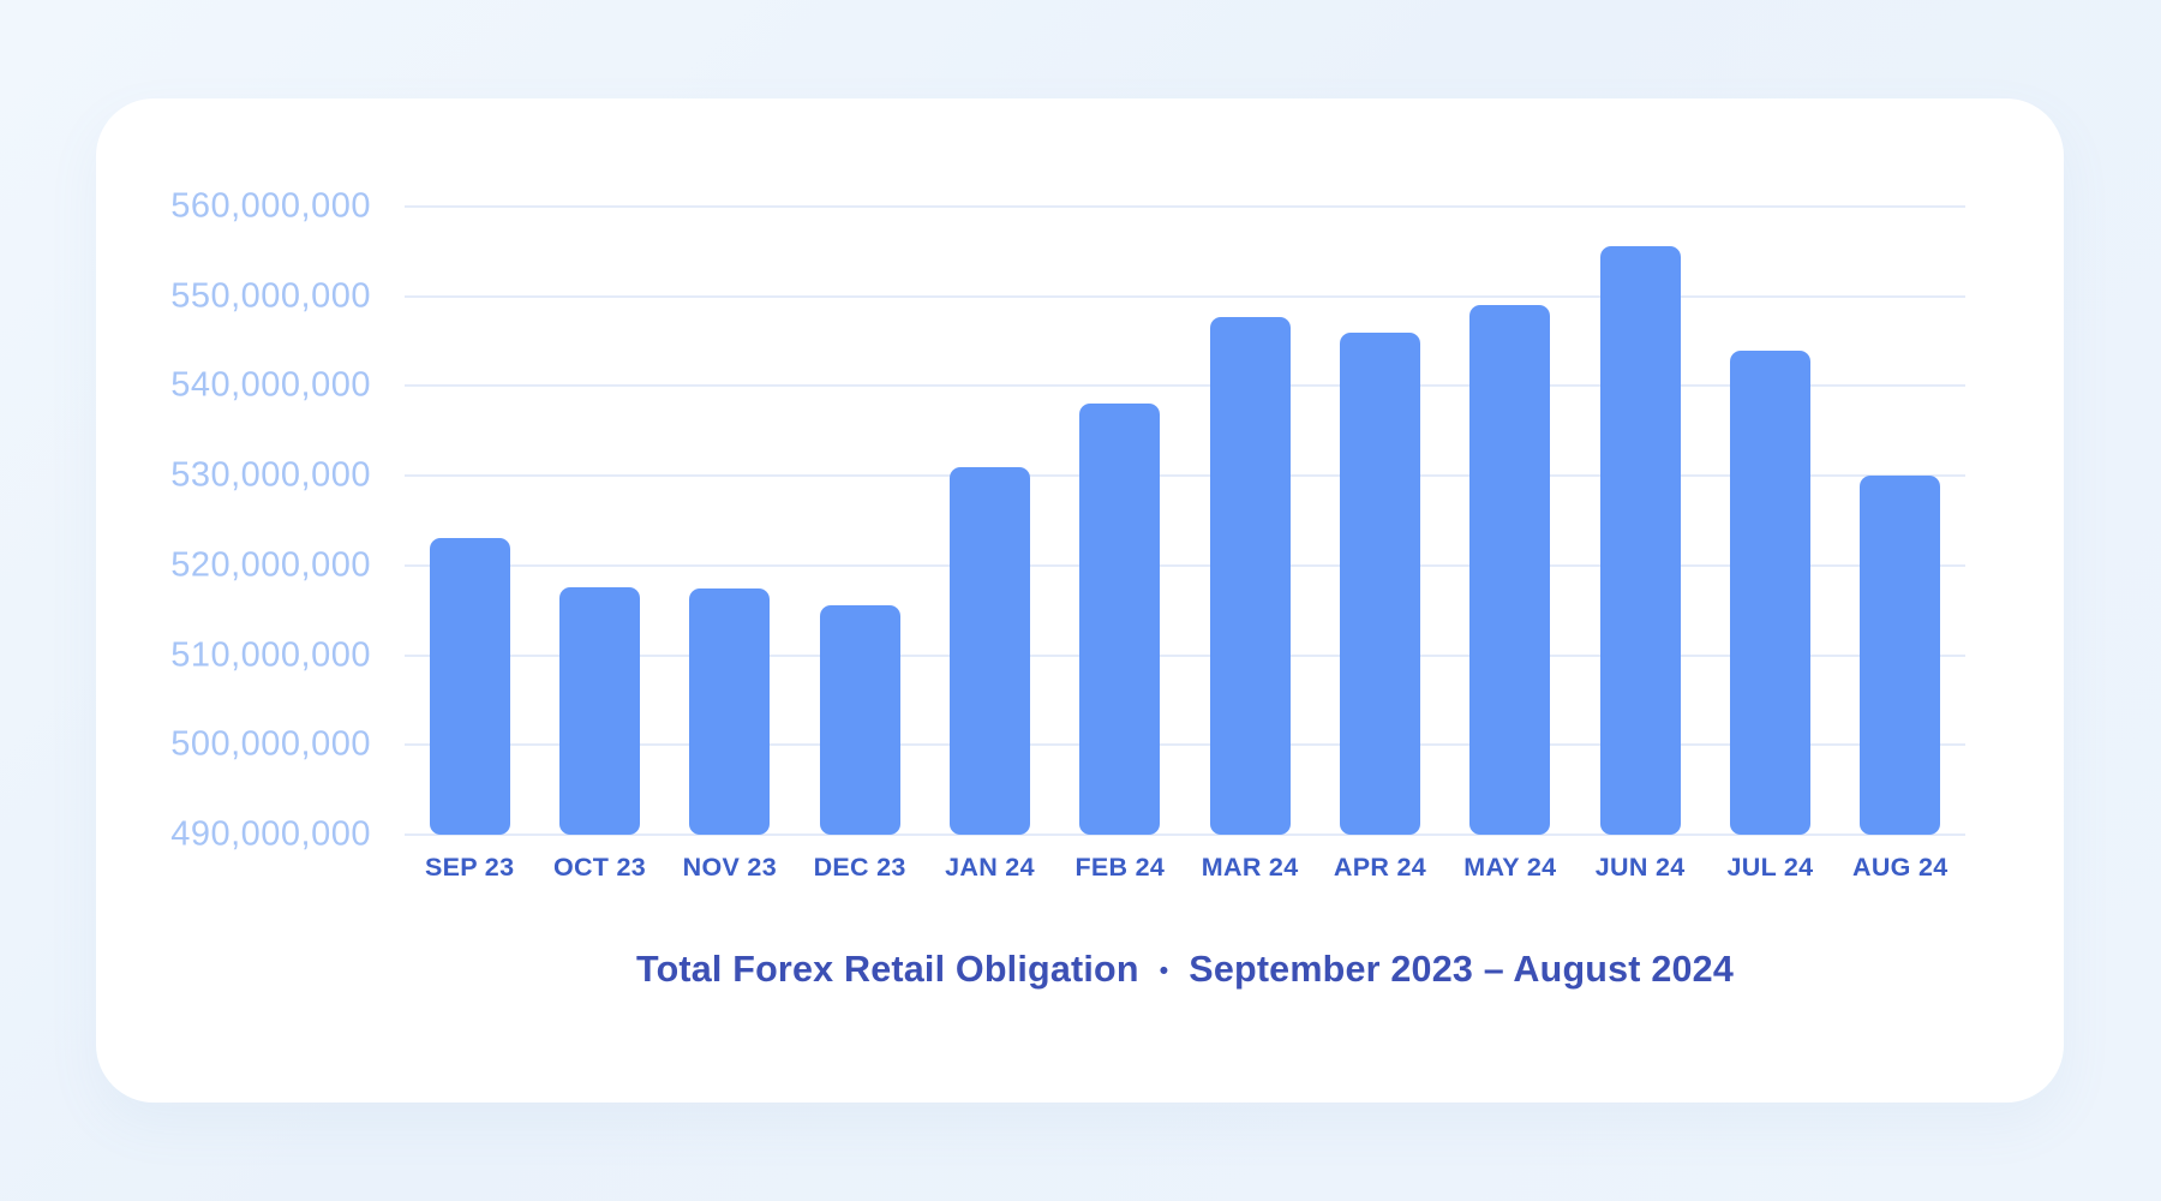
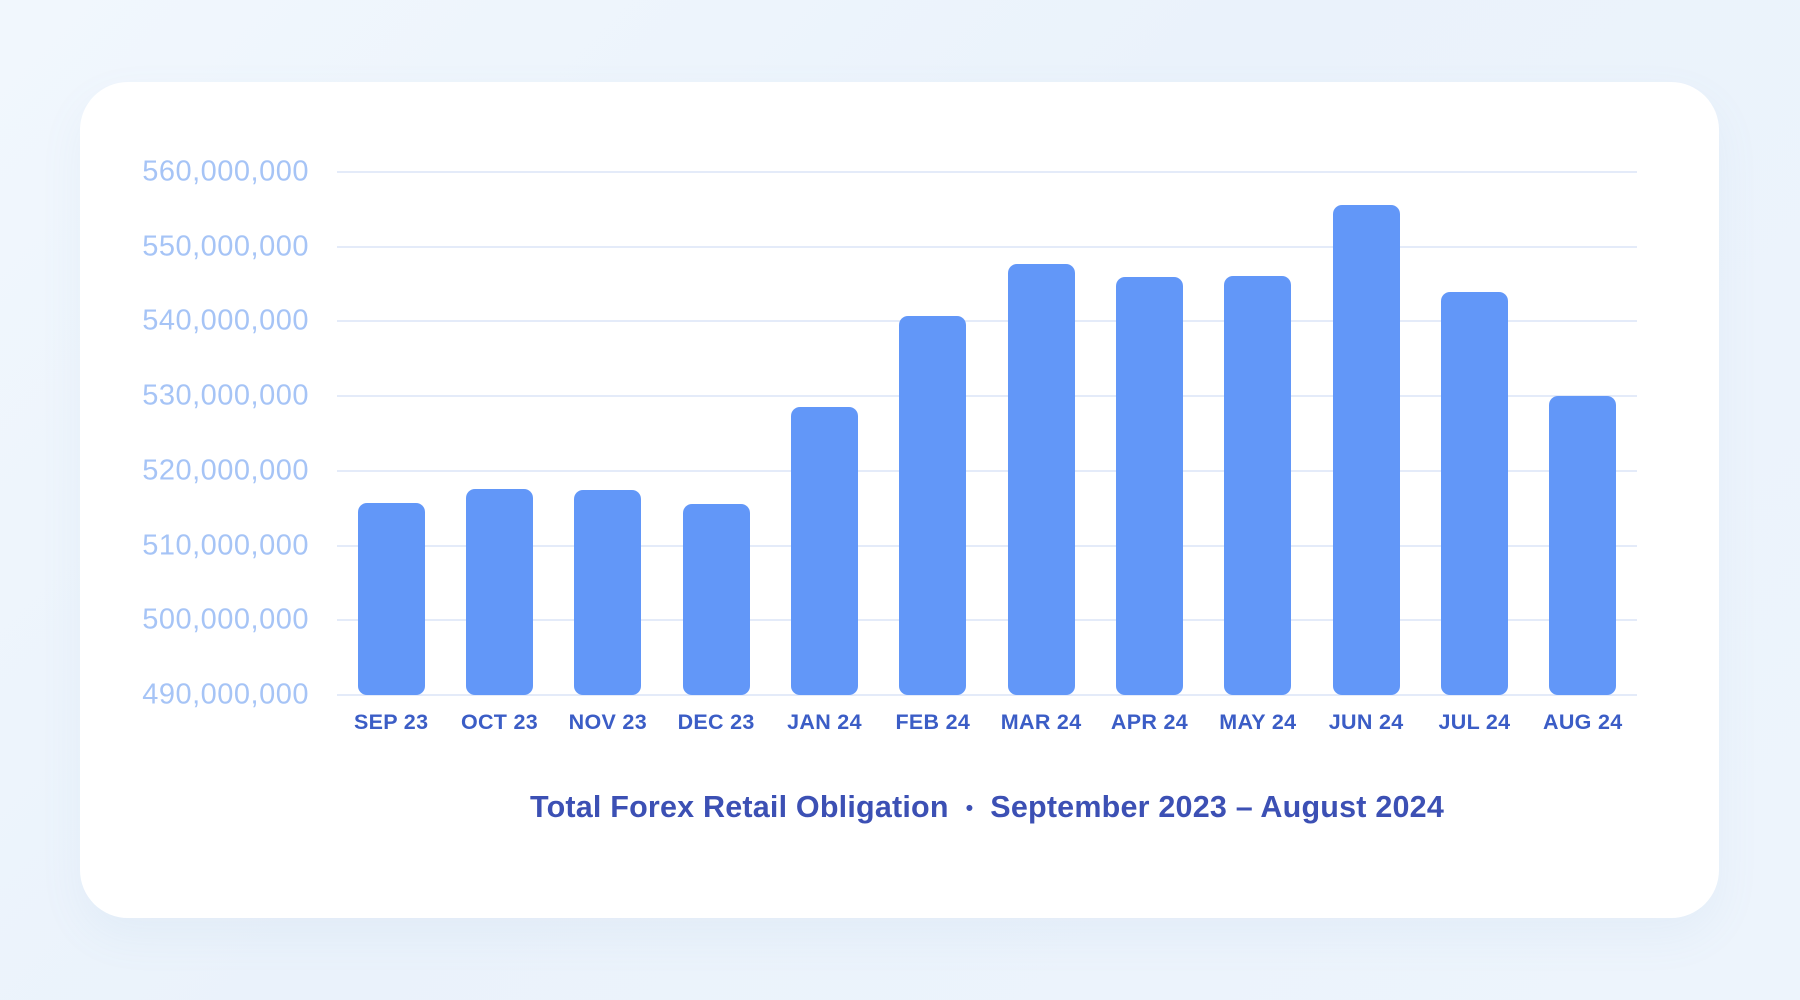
SEP 23: 523000000 -> 516000000
JAN 24: 531000000 -> 529000000
FEB 24: 538000000 -> 541000000
MAY 24: 549000000 -> 546000000
